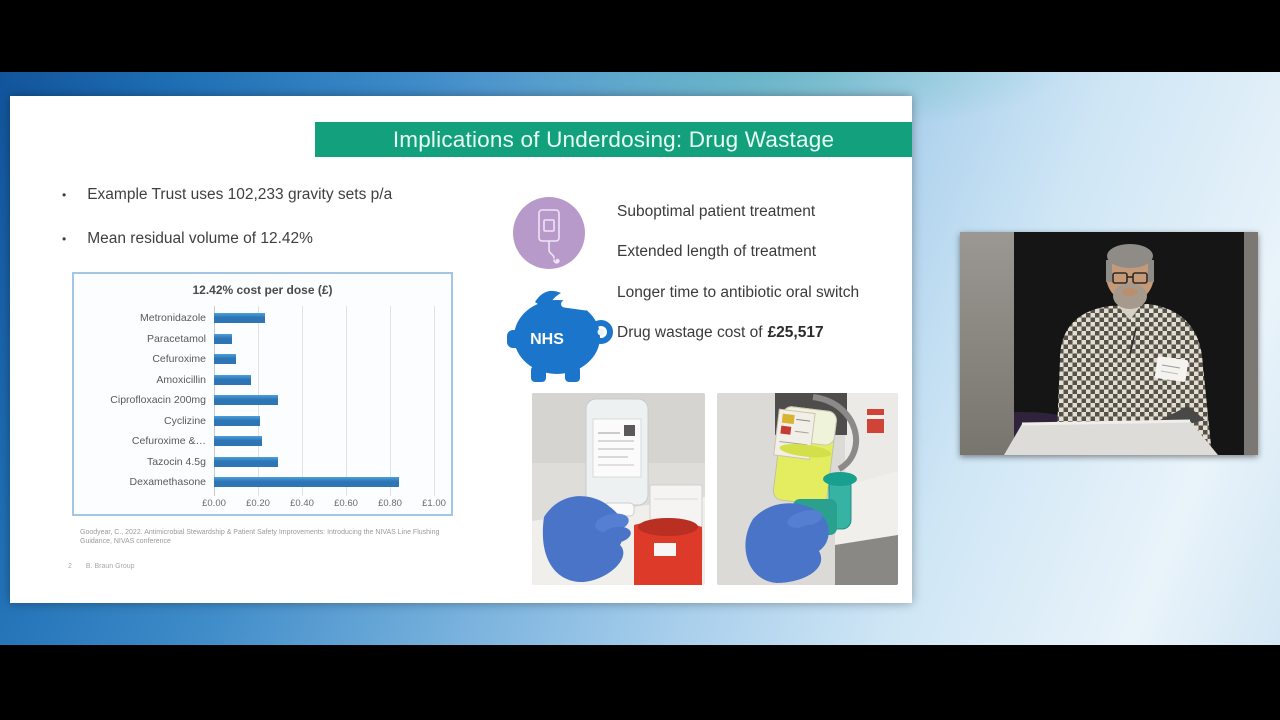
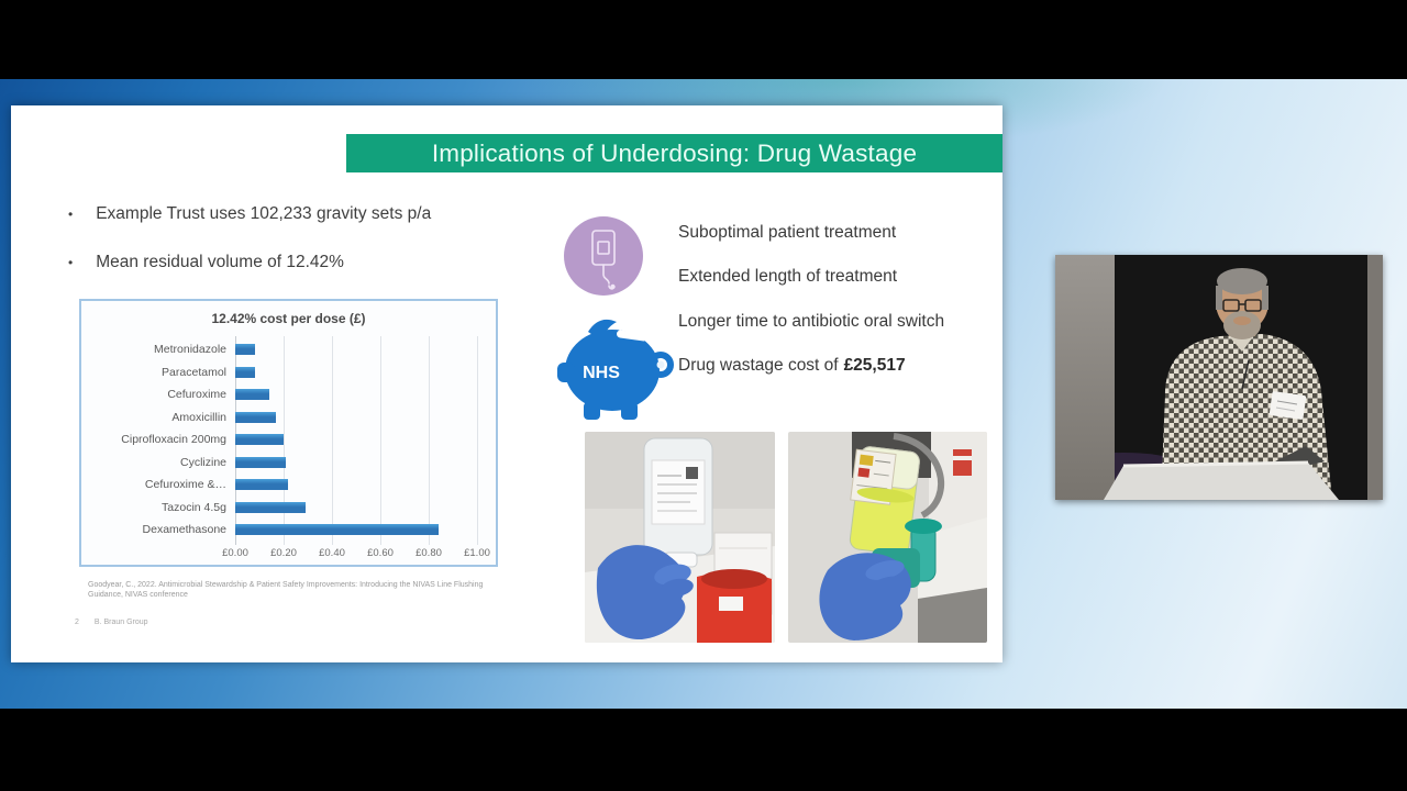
Metronidazole: £0.23 -> £0.08
Cefuroxime: £0.10 -> £0.14
Ciprofloxacin 200mg: £0.29 -> £0.20
